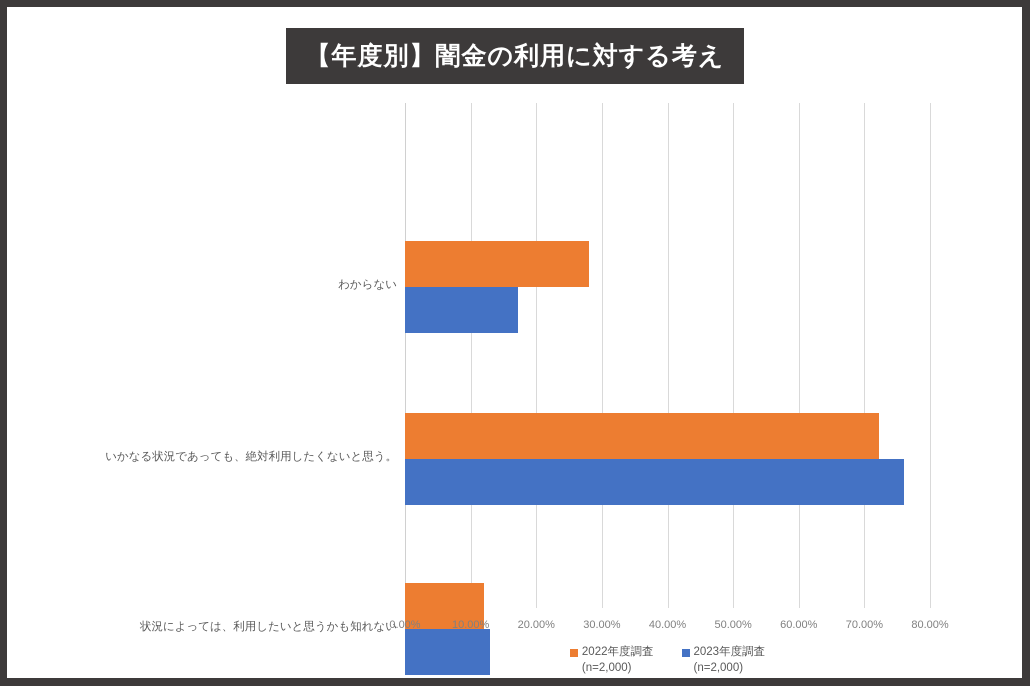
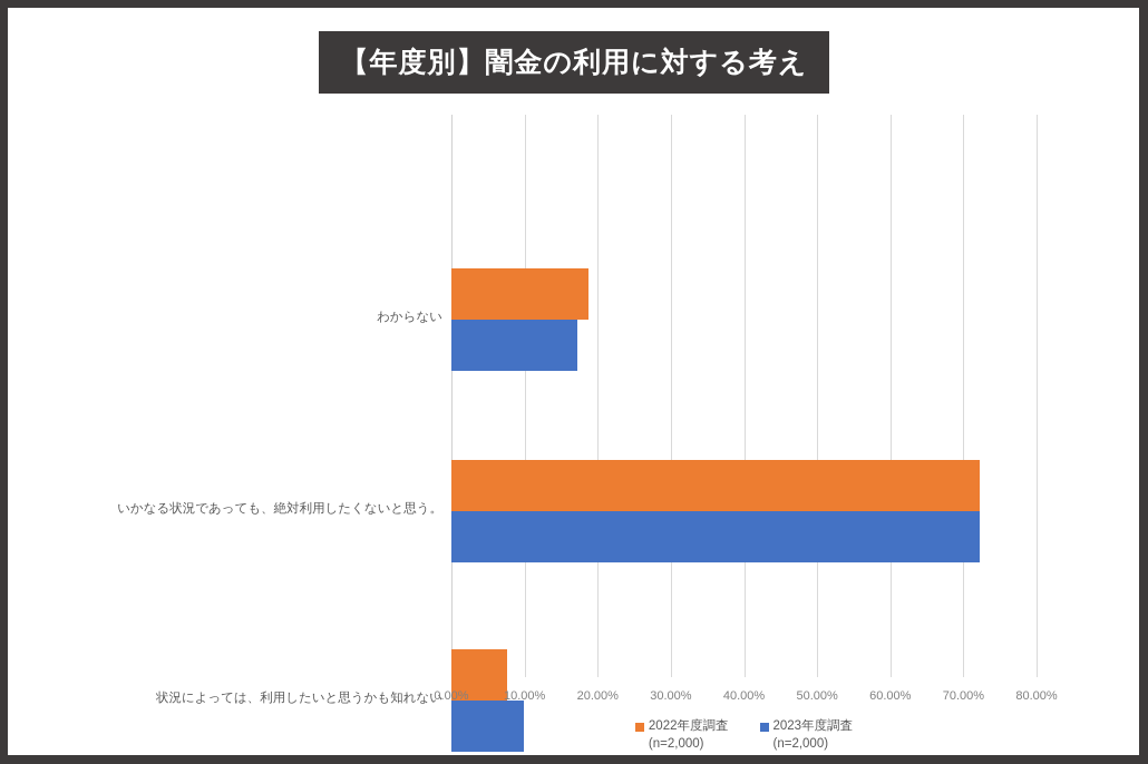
2022年度調査/状況によっては、利用したいと思うかも知れない: 12% -> 8%
2023年度調査/状況によっては、利用したいと思うかも知れない: 13% -> 10%
2023年度調査/いかなる状況であっても、絶対利用したくないと思う。: 76% -> 72%
2022年度調査/わからない: 28% -> 19%
